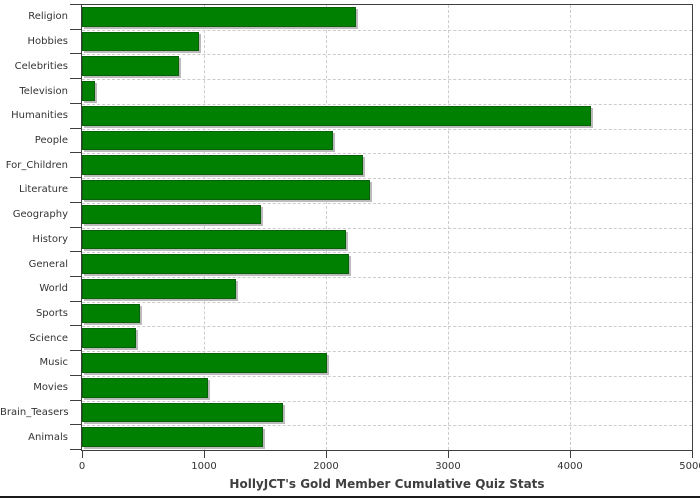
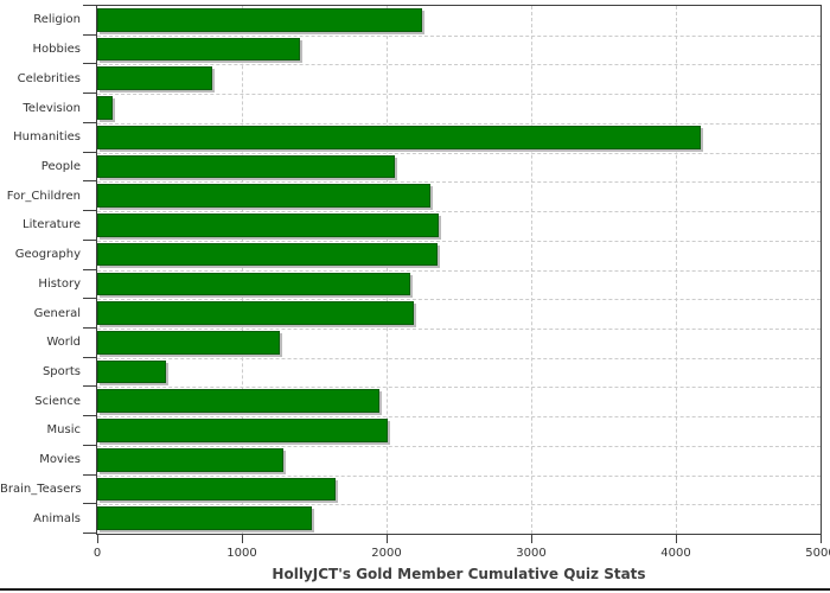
Hobbies: 960 -> 1400
Geography: 1460 -> 2350
Science: 440 -> 1950
Movies: 1030 -> 1290
